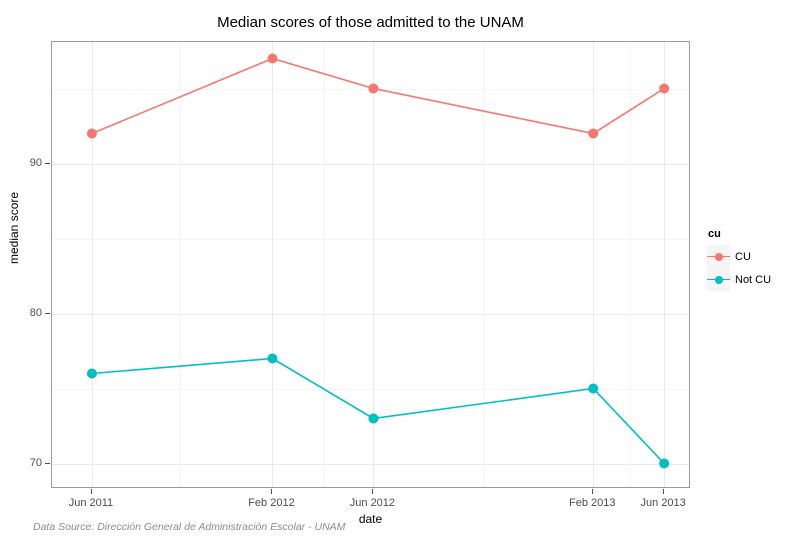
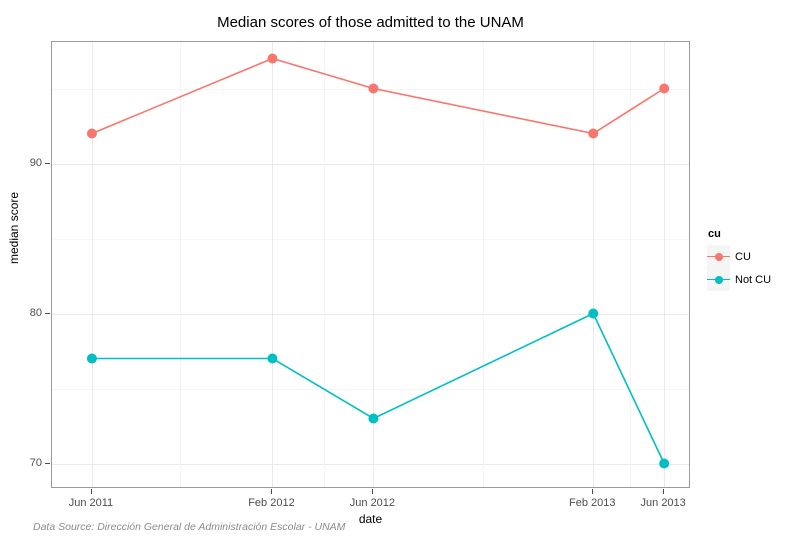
Not CU/Jun 2011: 76 -> 77
Not CU/Feb 2013: 75 -> 80
